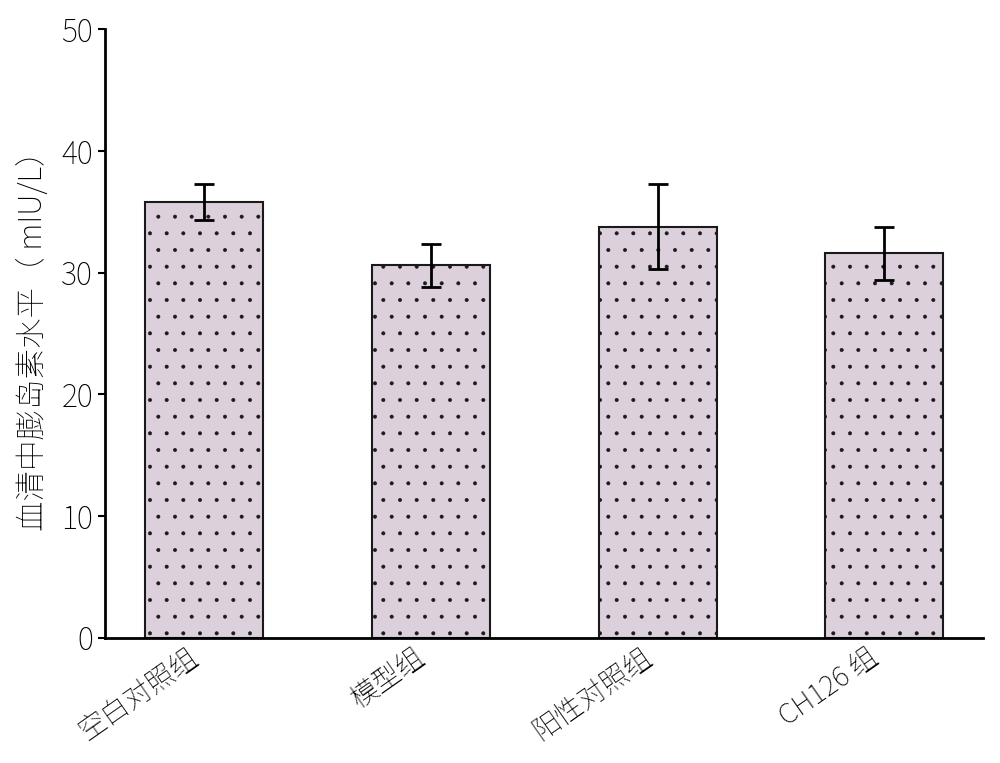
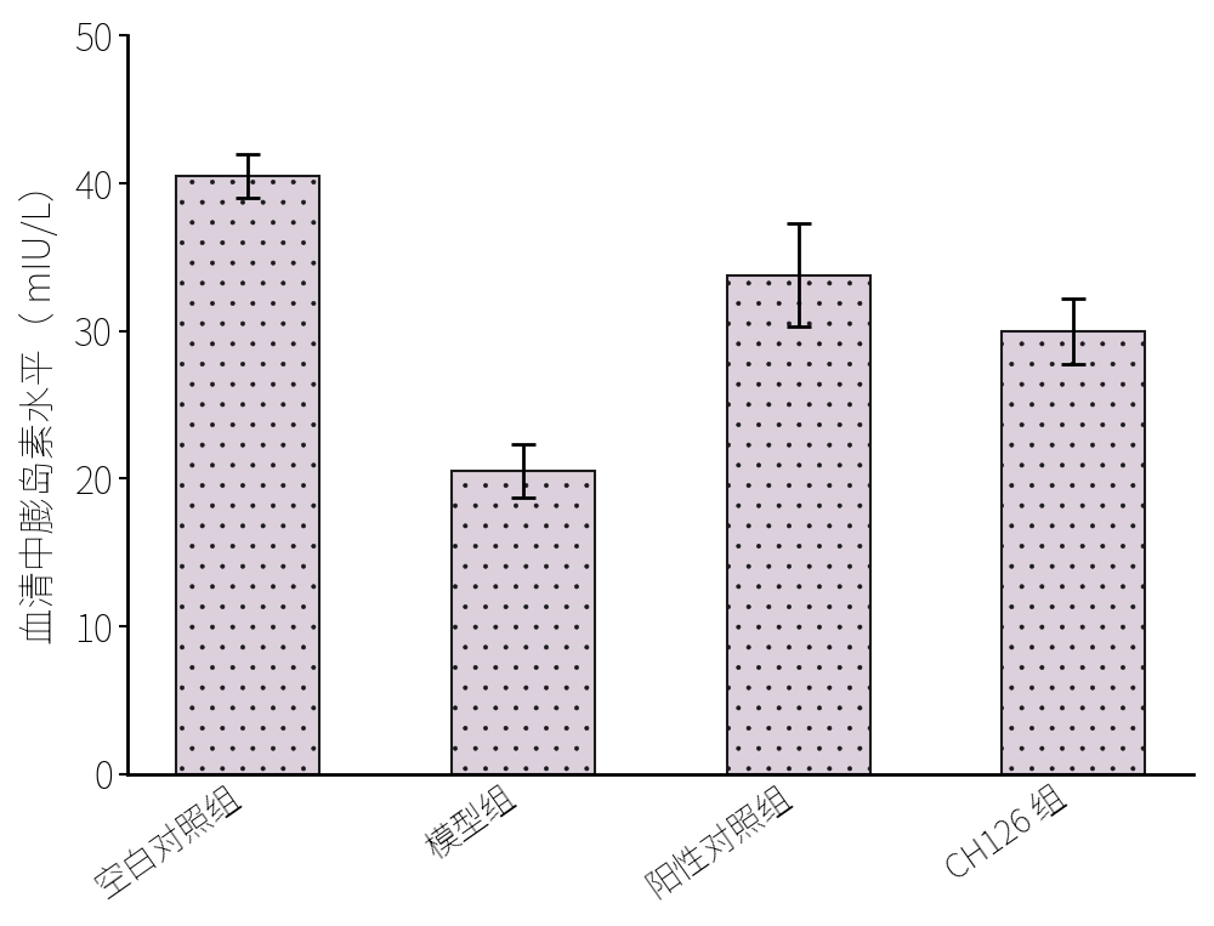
空白对照组: 35.8 -> 40.5
模型组: 30.6 -> 20.5
CH126 组: 31.6 -> 30.0
